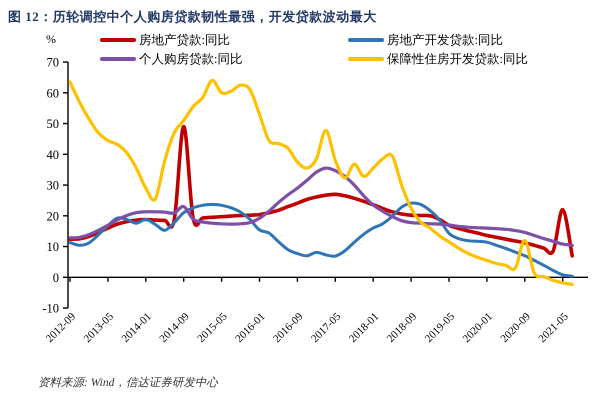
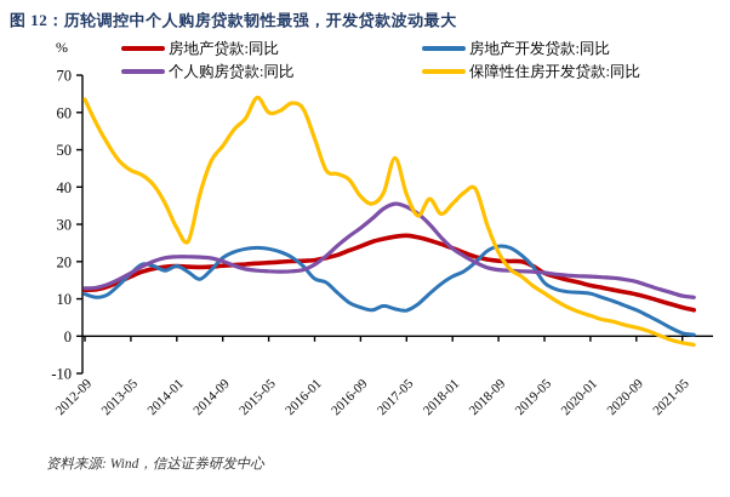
房地产贷款:同比/2014-09: 49 -> 19
个人购房贷款:同比/2014-09: 23 -> 20
保障性住房开发贷款:同比/2020-09: 12 -> 2
房地产贷款:同比/2021-05: 22 -> 8
